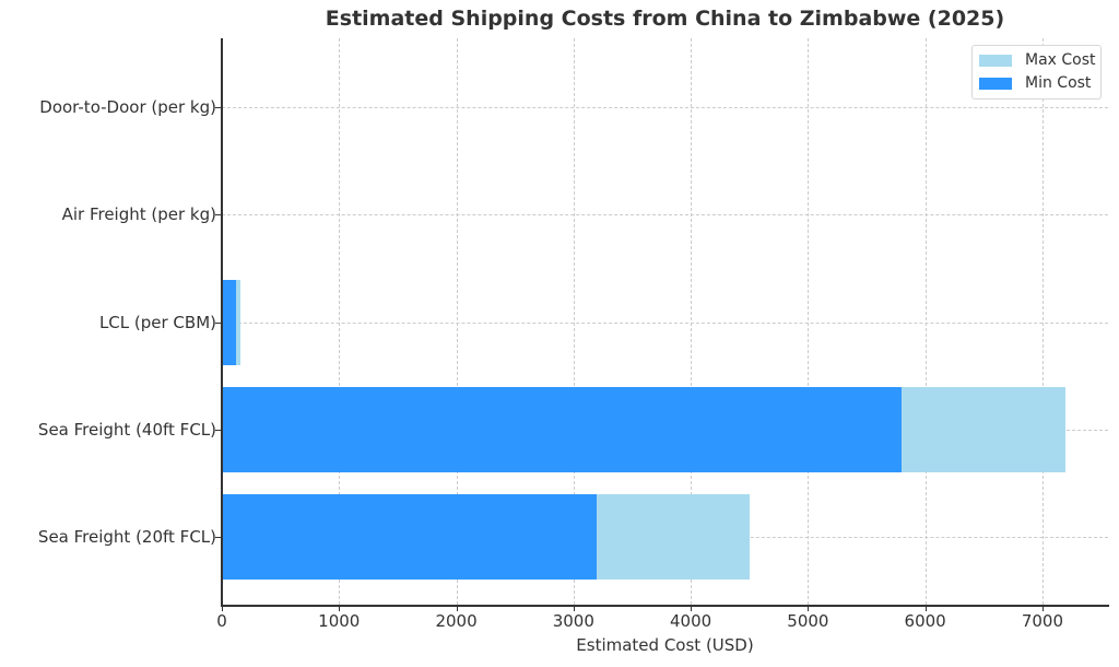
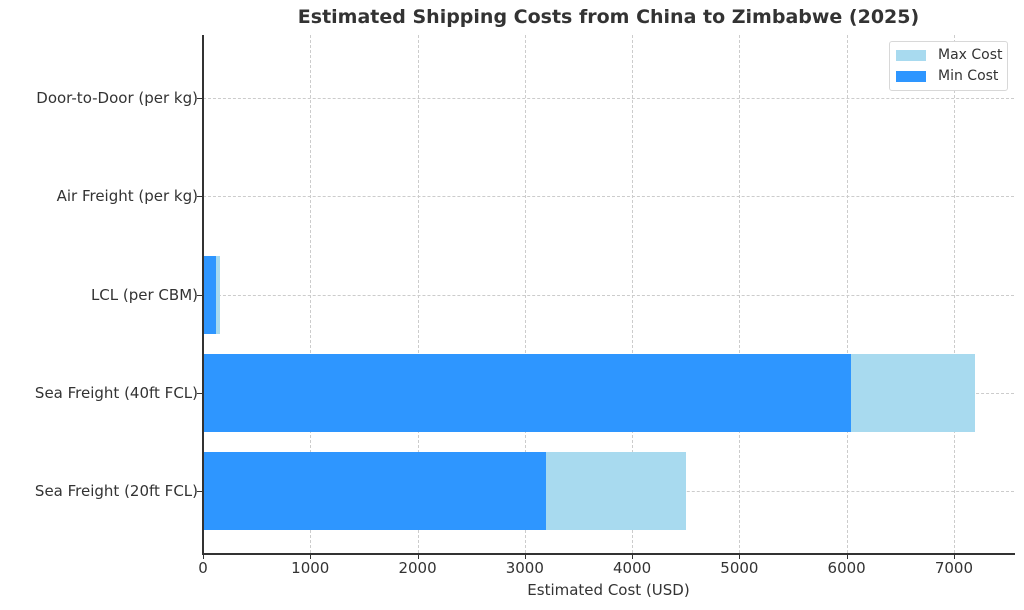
Min Cost/Sea Freight (40ft FCL): 5800 -> 6040
